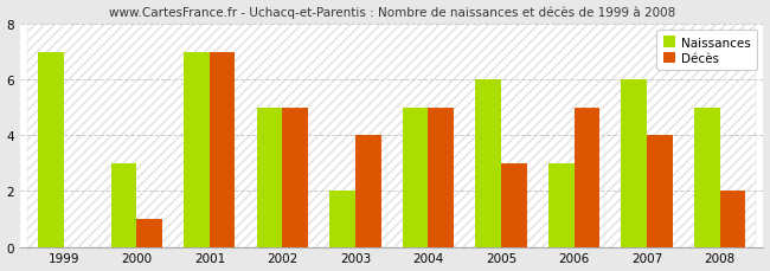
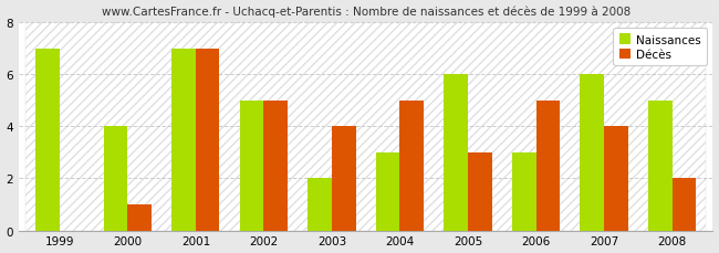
Naissances/2000: 3 -> 4
Naissances/2004: 5 -> 3
